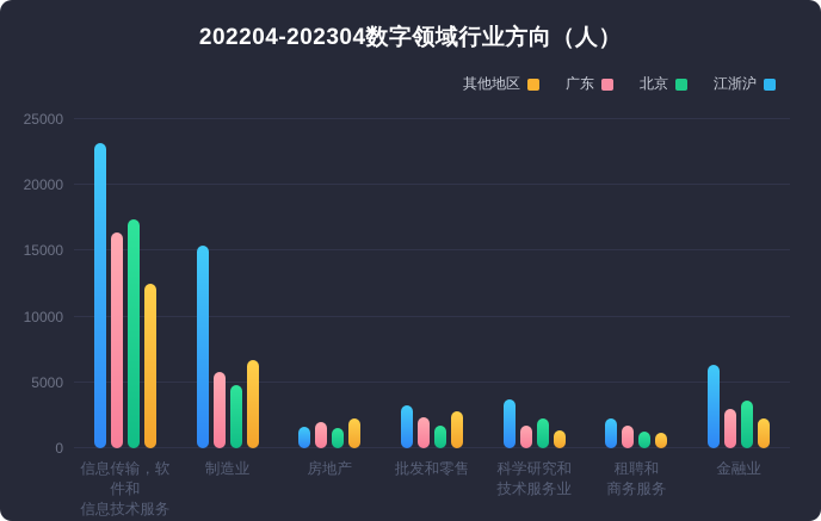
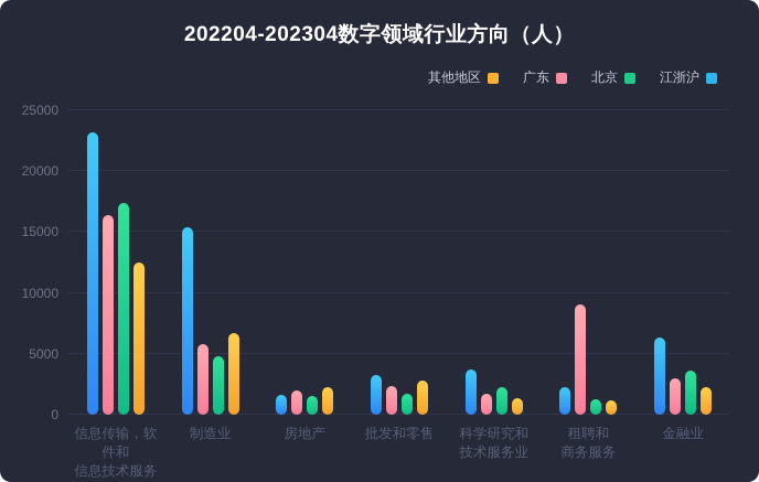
广东/租聘和 商务服务: 1700 -> 9100
